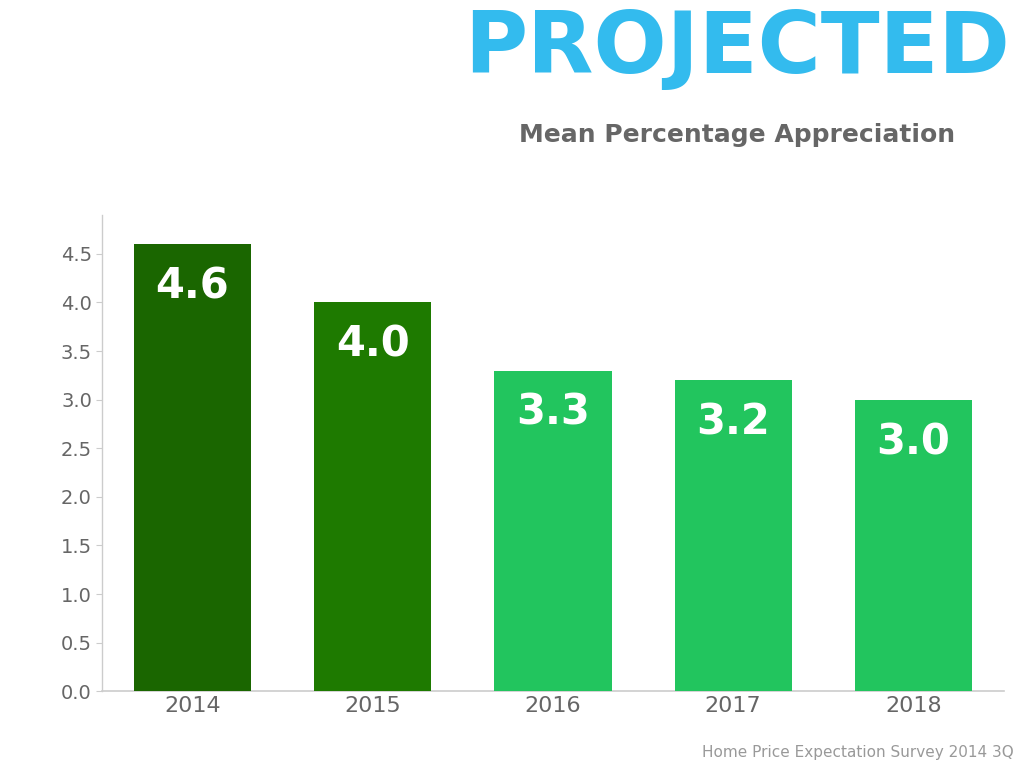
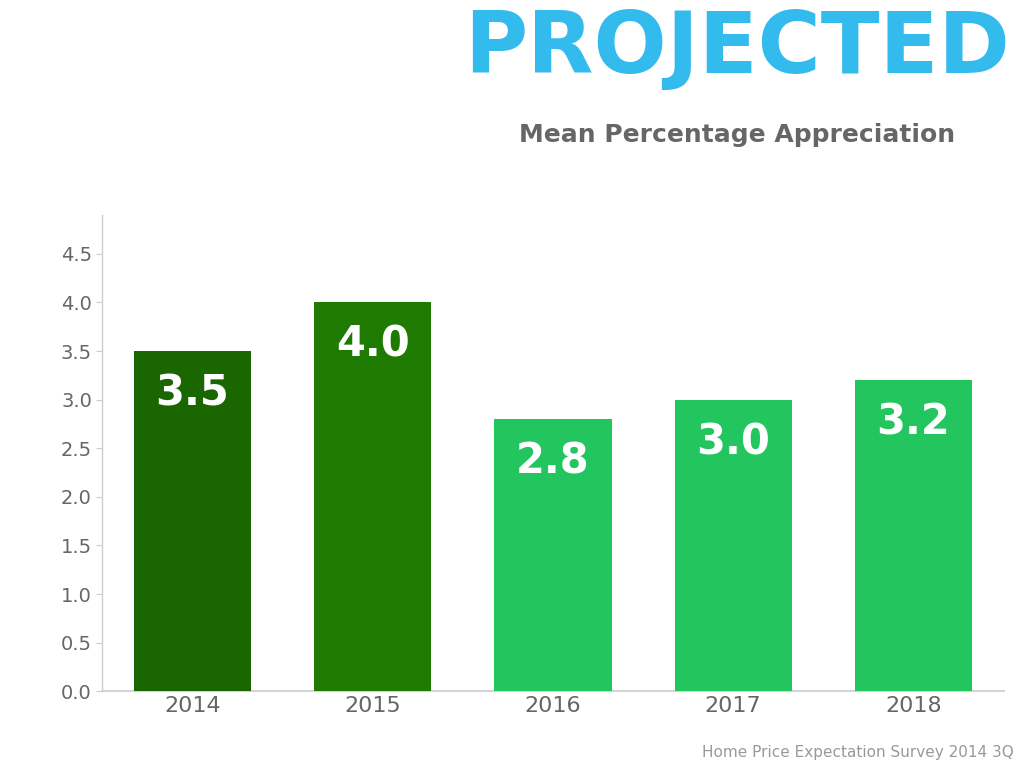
2014: 4.6 -> 3.5
2016: 3.3 -> 2.8
2017: 3.2 -> 3.0
2018: 3.0 -> 3.2
